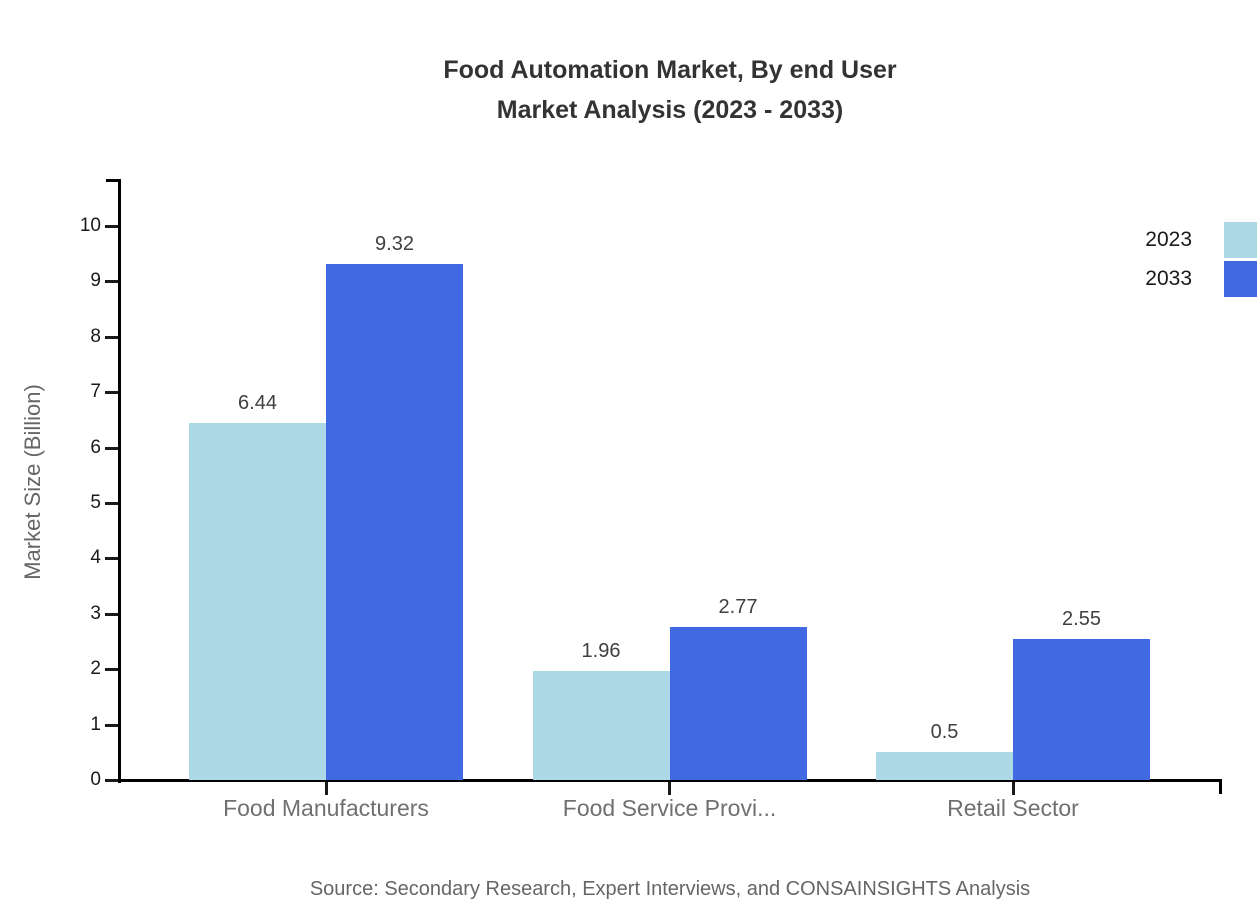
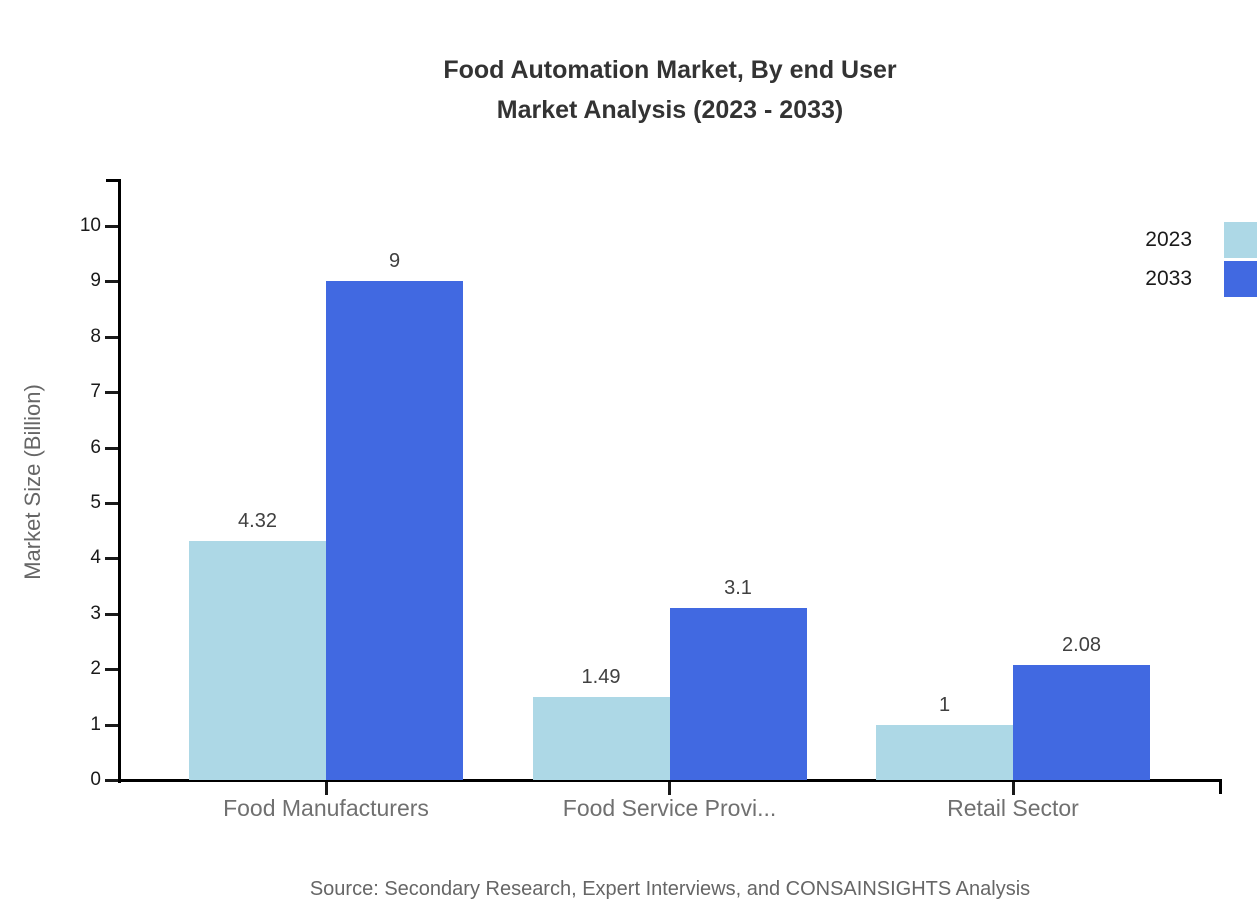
2023/Food Manufacturers: 6.44 -> 4.32
2033/Food Manufacturers: 9.32 -> 9
2023/Food Service Provi...: 1.96 -> 1.49
2033/Food Service Provi...: 2.77 -> 3.1
2023/Retail Sector: 0.5 -> 1
2033/Retail Sector: 2.55 -> 2.08
